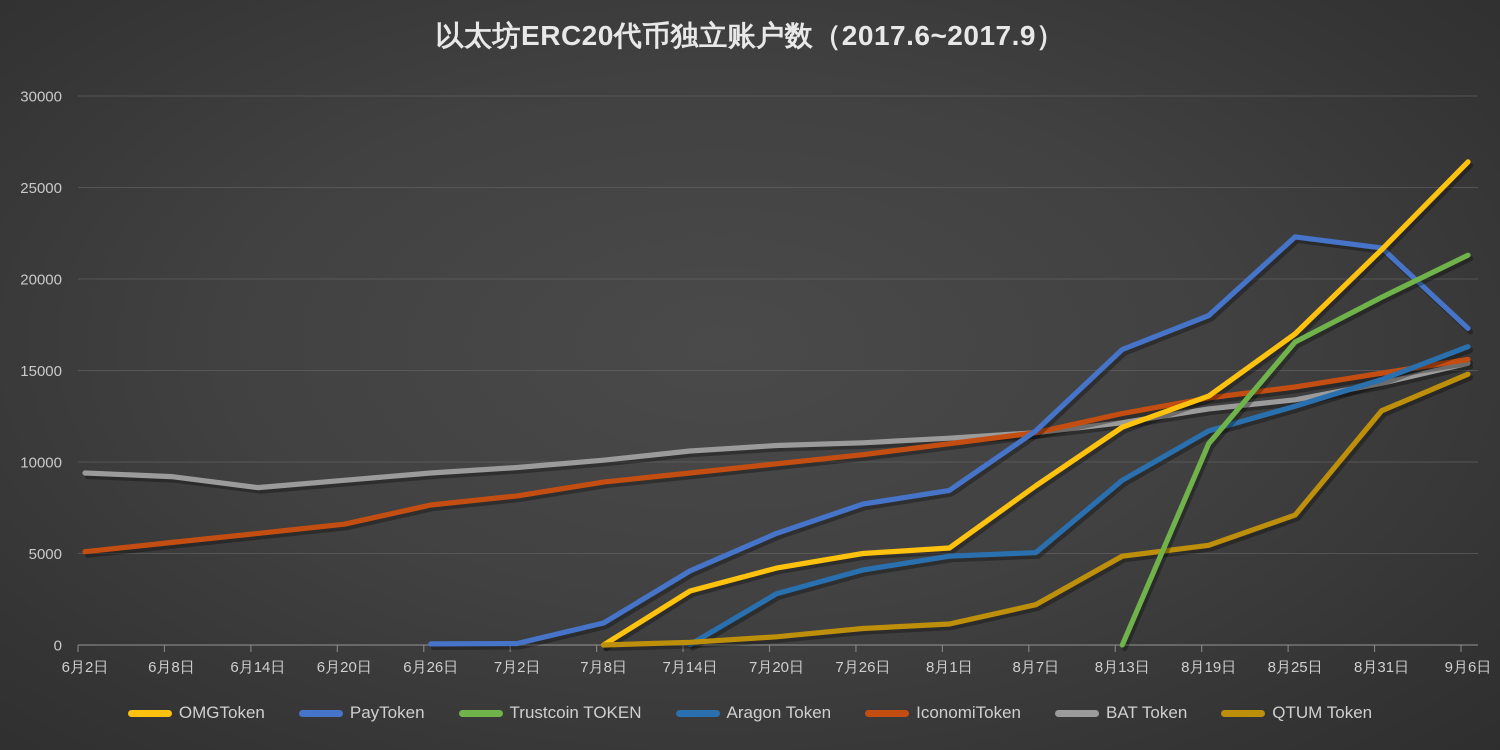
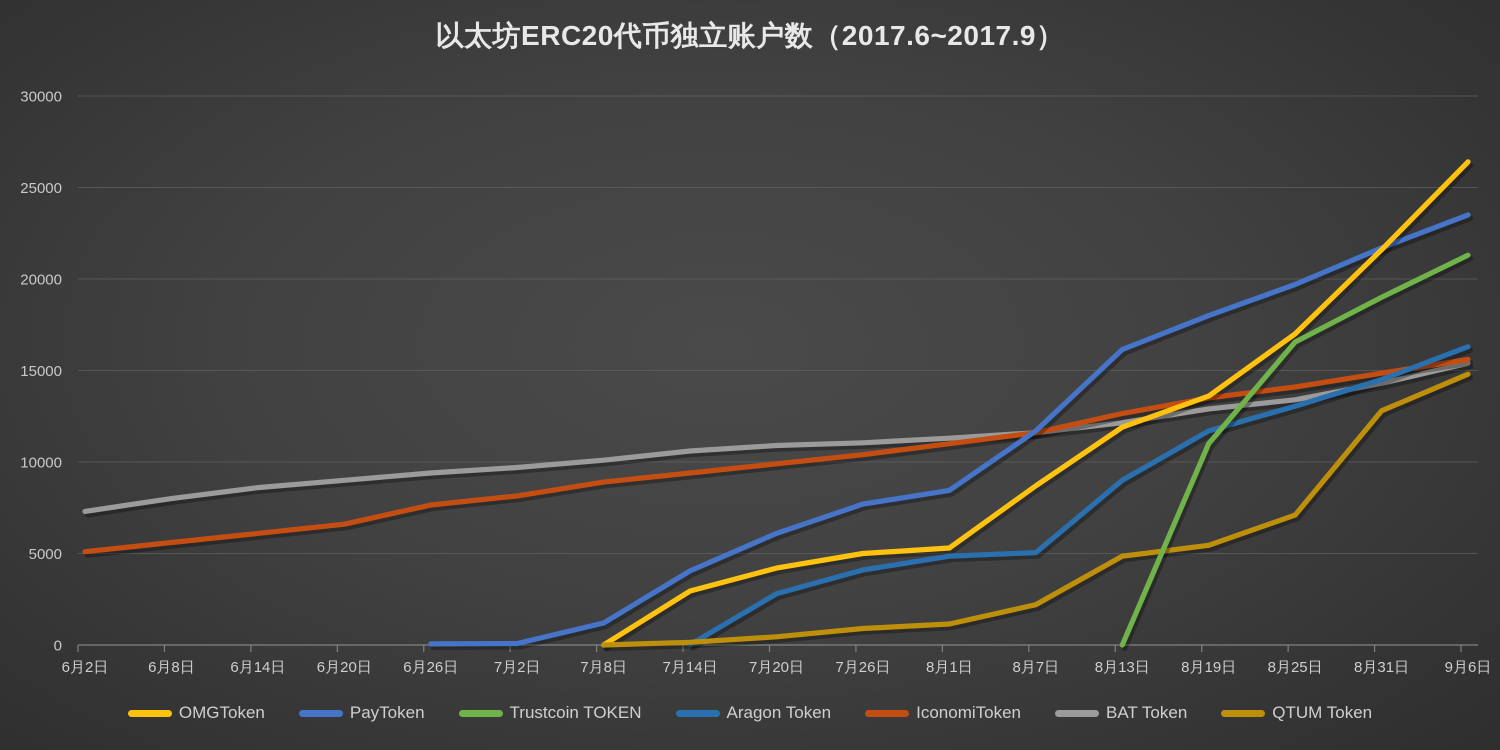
BAT Token/6月2日: 9400 -> 7300
BAT Token/6月8日: 9200 -> 8000
PayToken/8月25日: 22300 -> 19700
PayToken/9月6日: 17300 -> 23500
